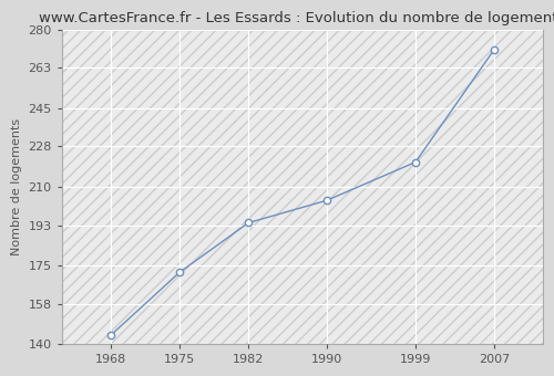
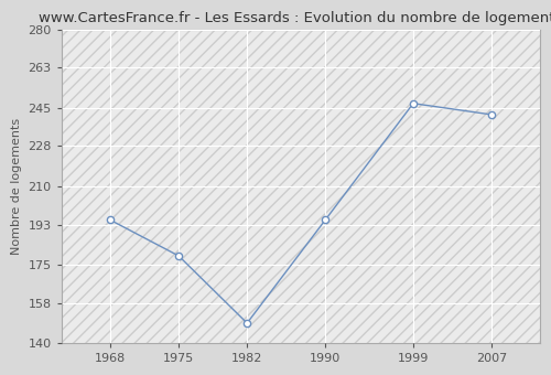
1968: 144 -> 195
1975: 172 -> 179
1982: 194 -> 149
1990: 204 -> 195
1999: 221 -> 247
2007: 271 -> 242
